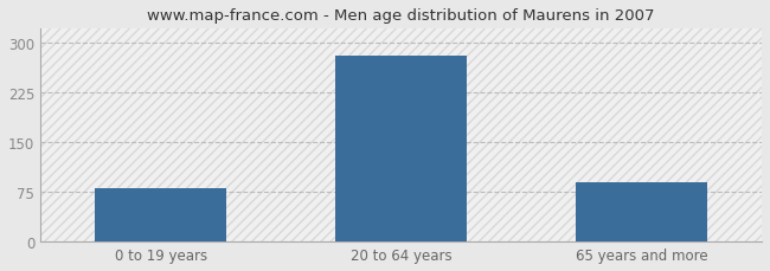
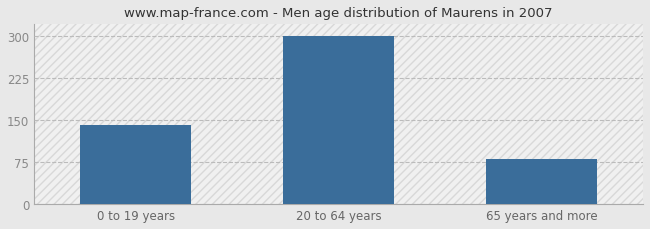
0 to 19 years: 80 -> 140
20 to 64 years: 280 -> 300
65 years and more: 90 -> 80
